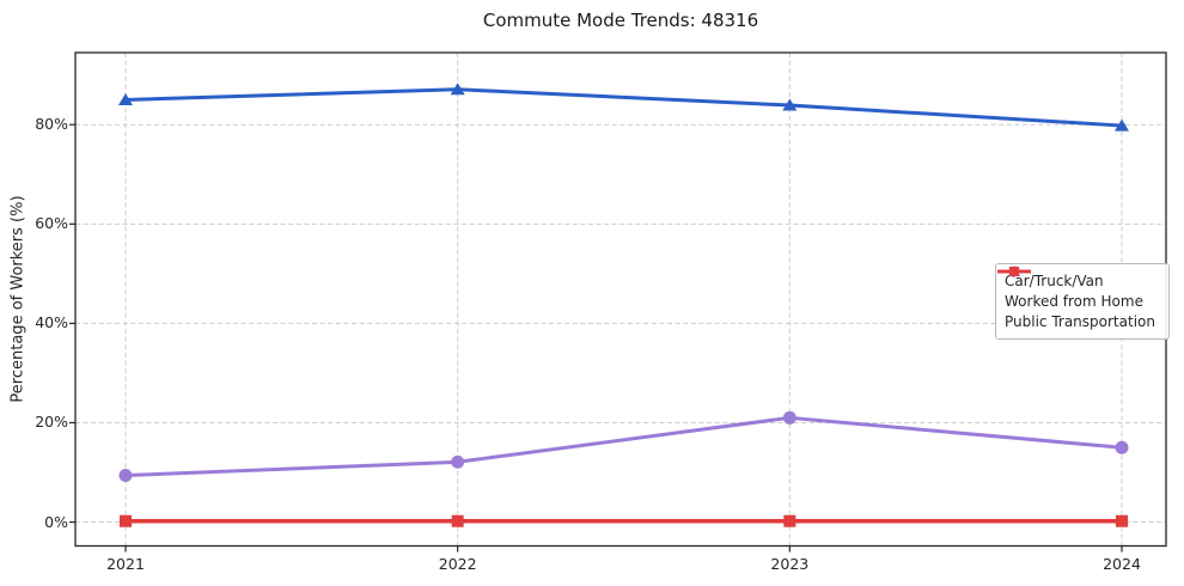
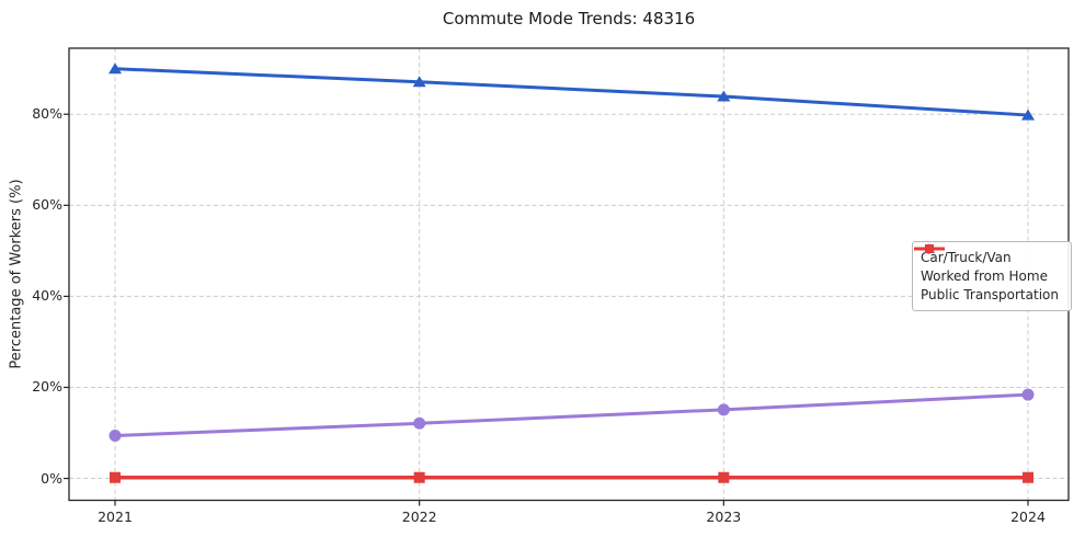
Car/Truck/Van/2021: 85% -> 90%
Worked from Home/2023: 21% -> 15%
Worked from Home/2024: 15% -> 18%
